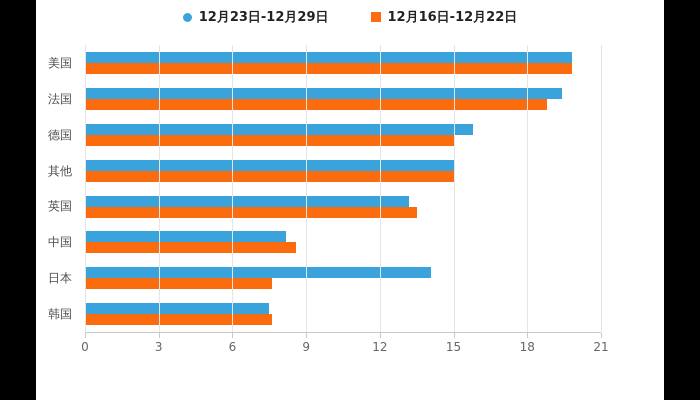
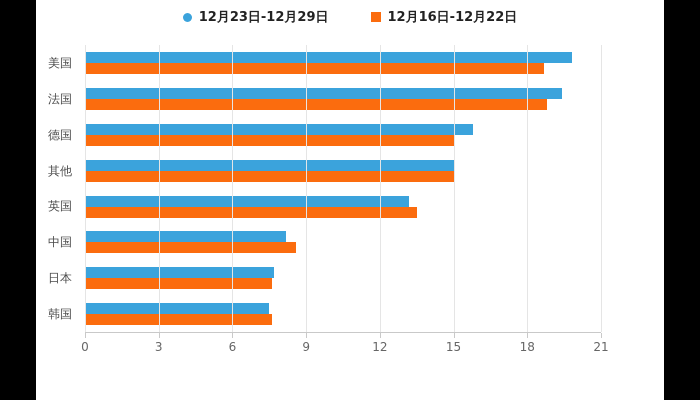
12月16日-12月22日/美国: 19.8 -> 18.7
12月23日-12月29日/日本: 14.1 -> 7.7
